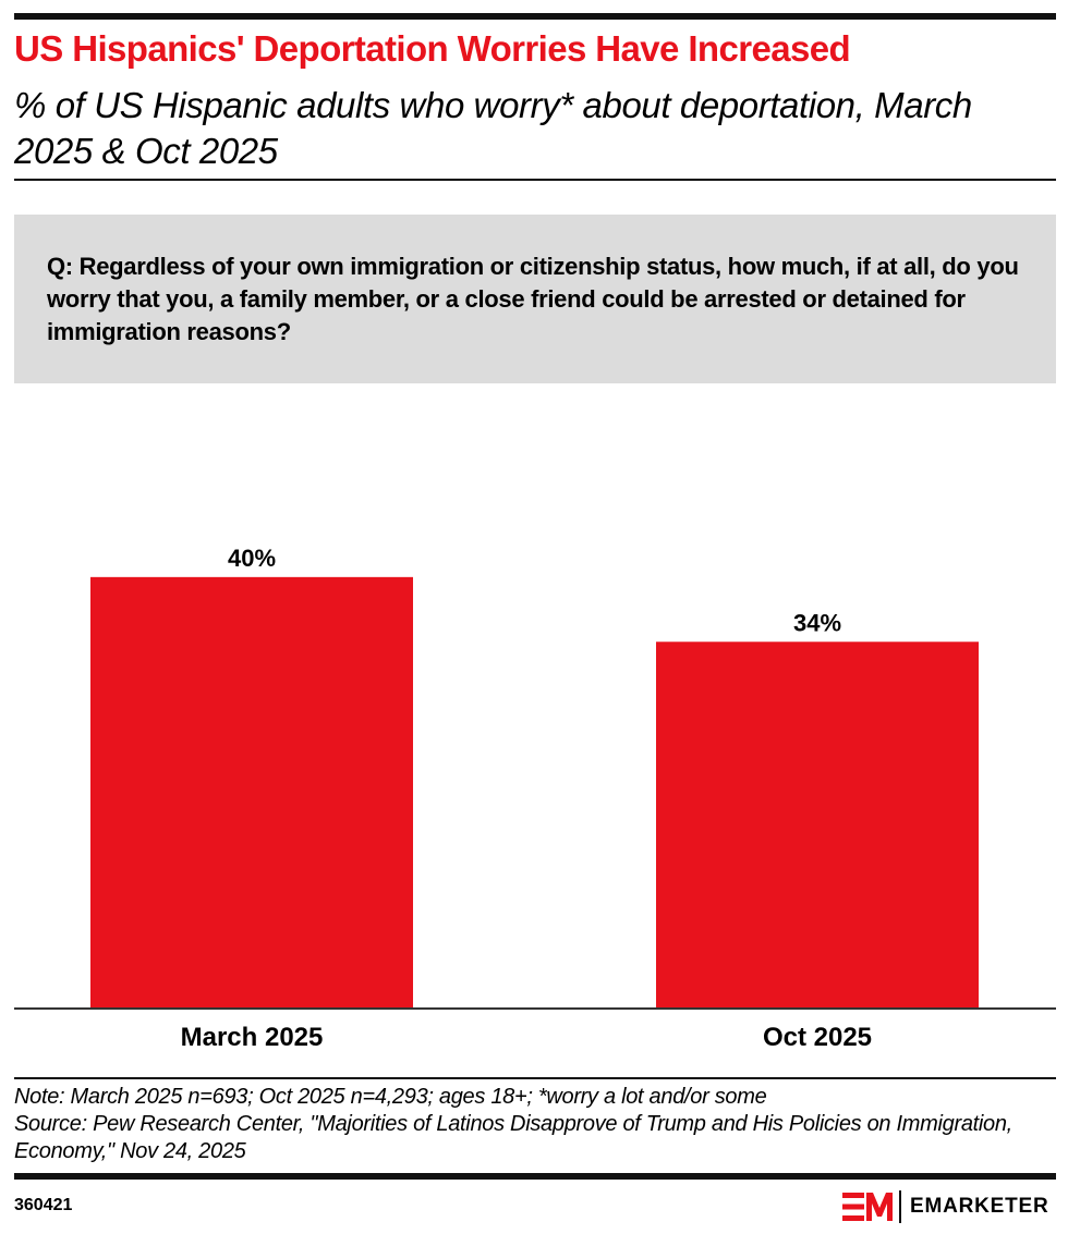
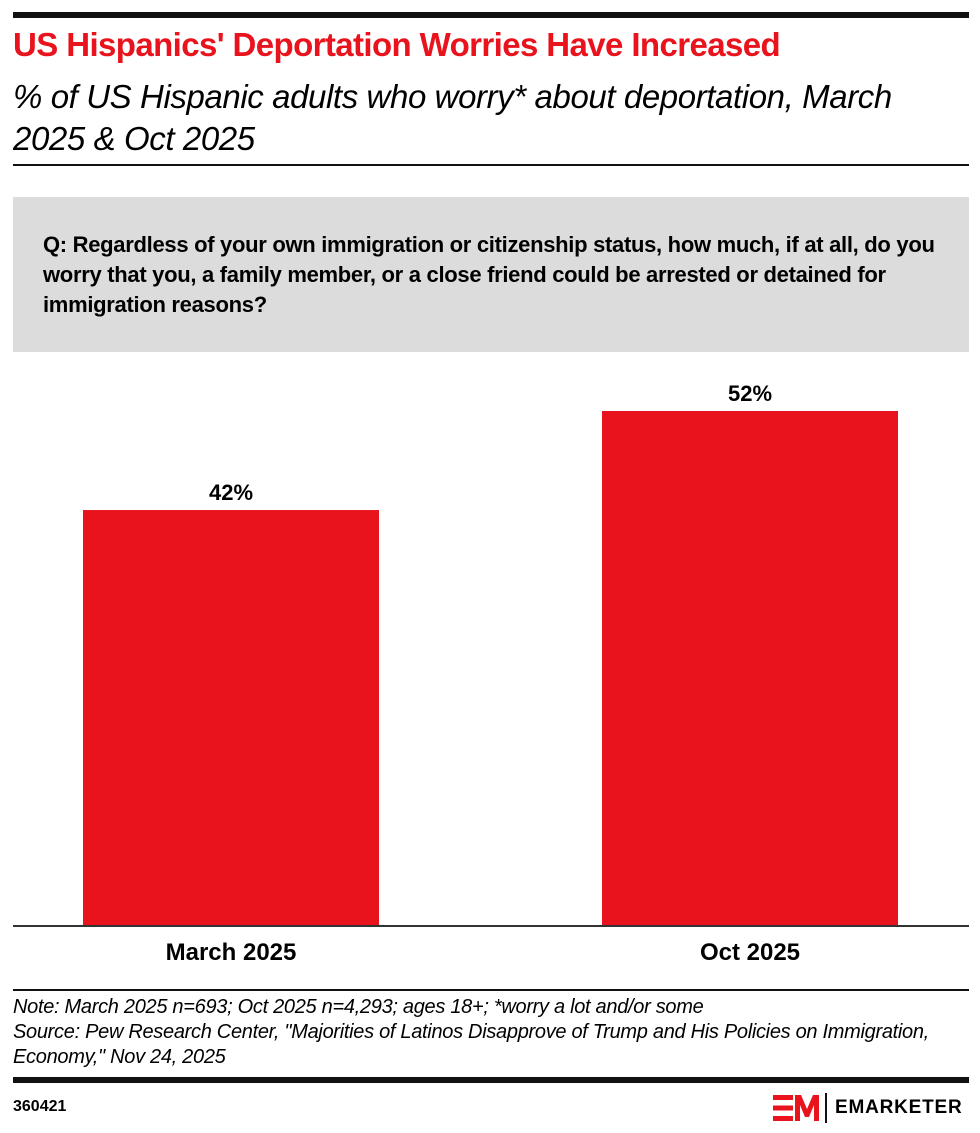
March 2025: 40% -> 42%
Oct 2025: 34% -> 52%
